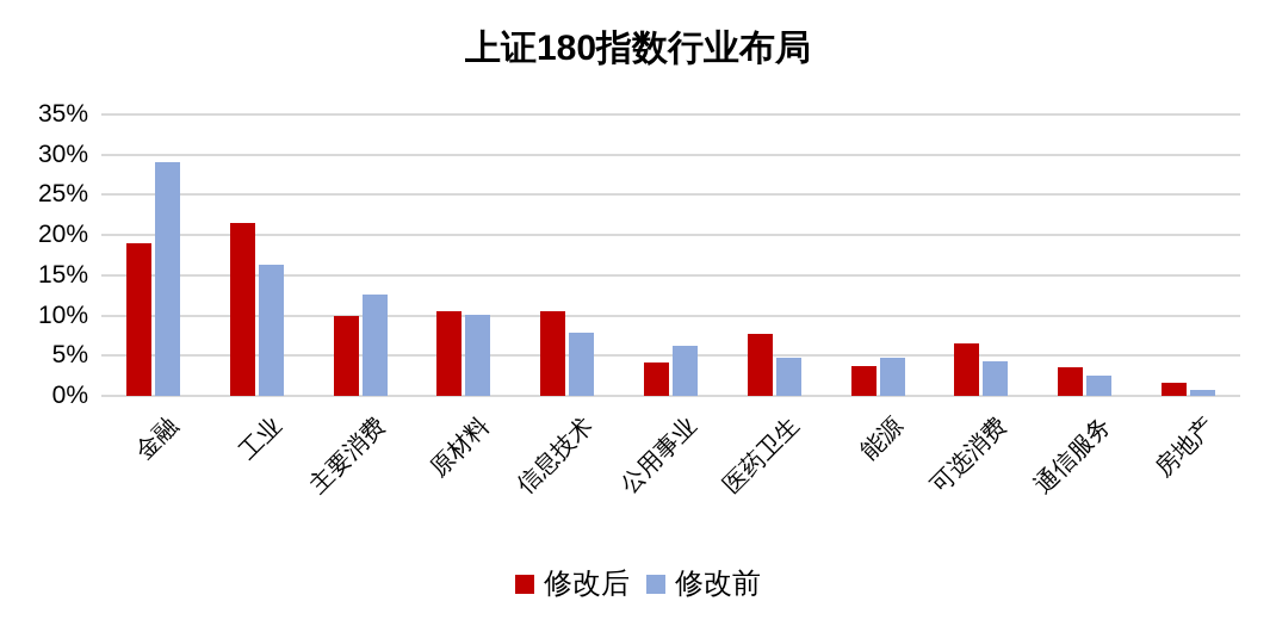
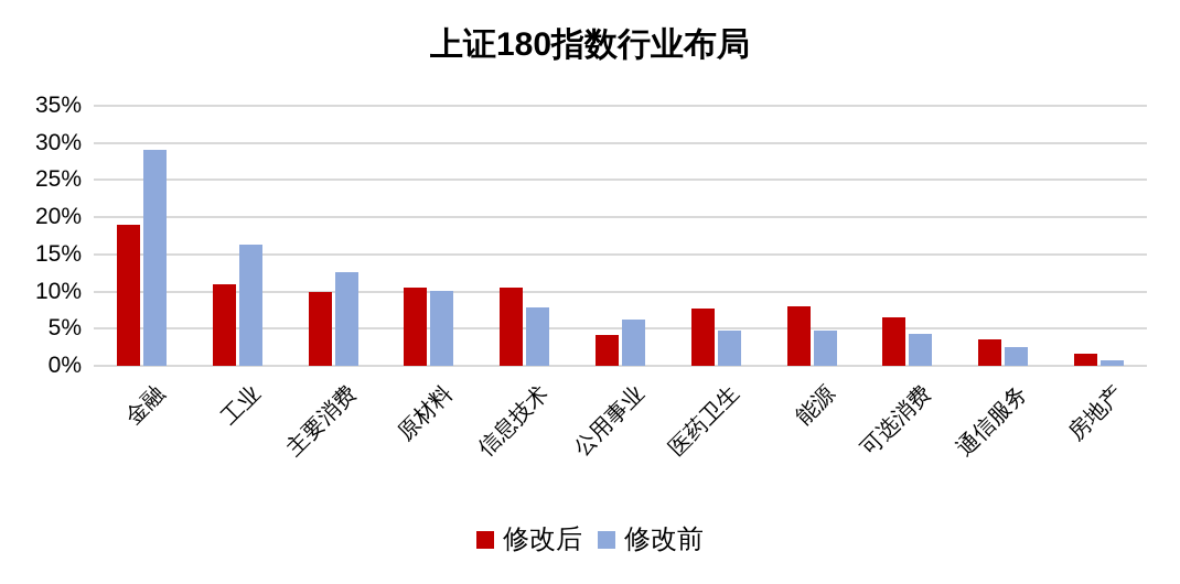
修改后/工业: 22% -> 11%
修改后/能源: 4% -> 8%
